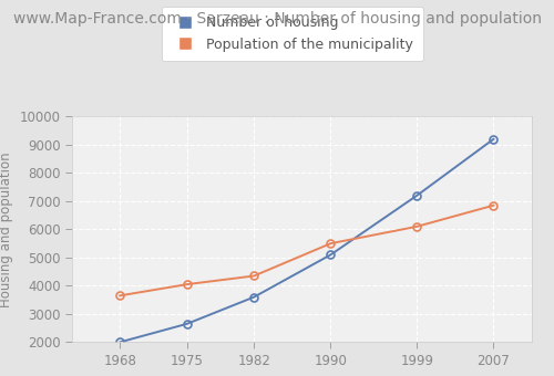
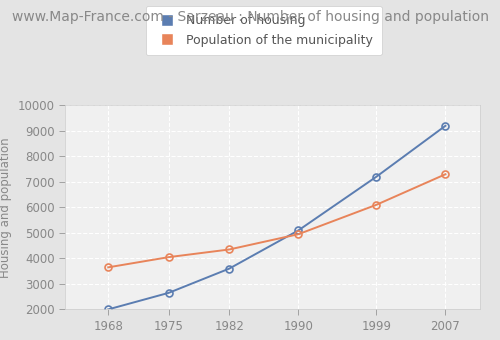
Population of the municipality/1990: 5500 -> 4950
Population of the municipality/2007: 6850 -> 7300
